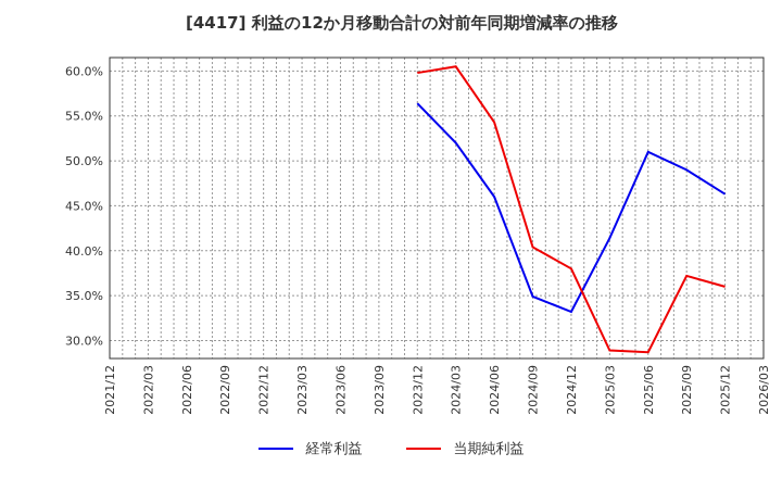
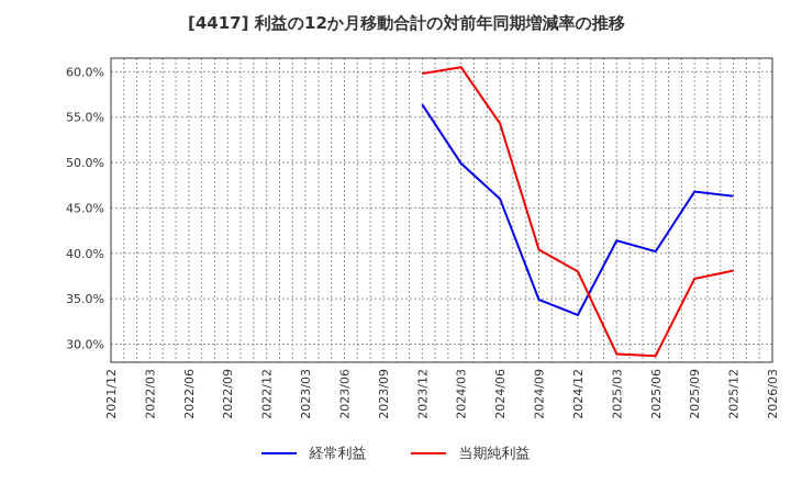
経常利益/2024/03: 52% -> 50%
経常利益/2025/06: 51% -> 40%
経常利益/2025/09: 49% -> 47%
当期純利益/2025/12: 36% -> 38%
